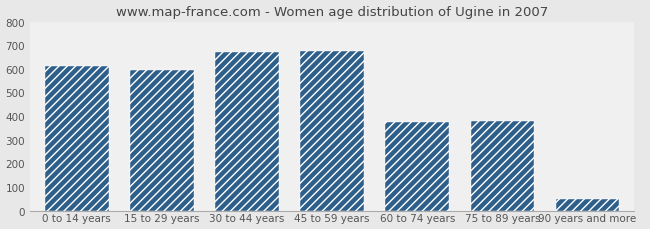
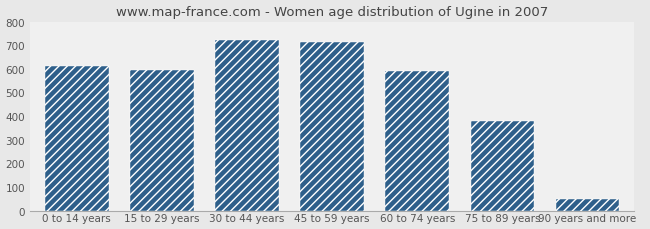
30 to 44 years: 670 -> 720
45 to 59 years: 675 -> 712
60 to 74 years: 375 -> 592
